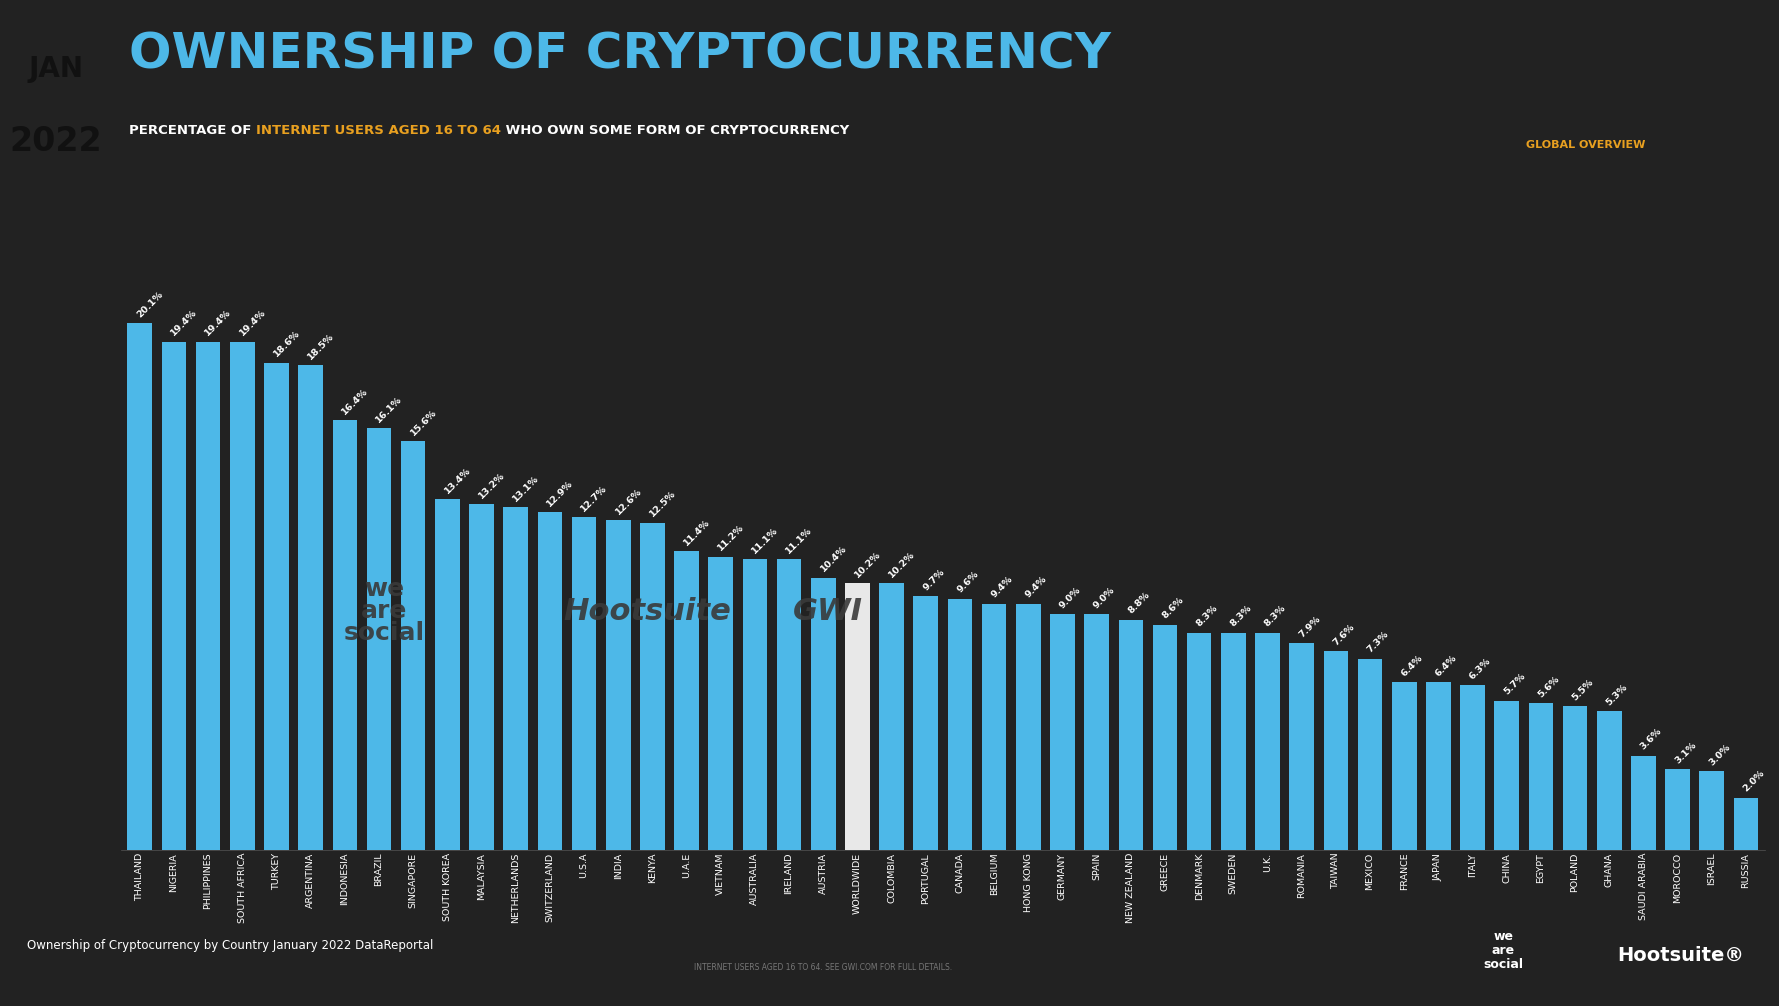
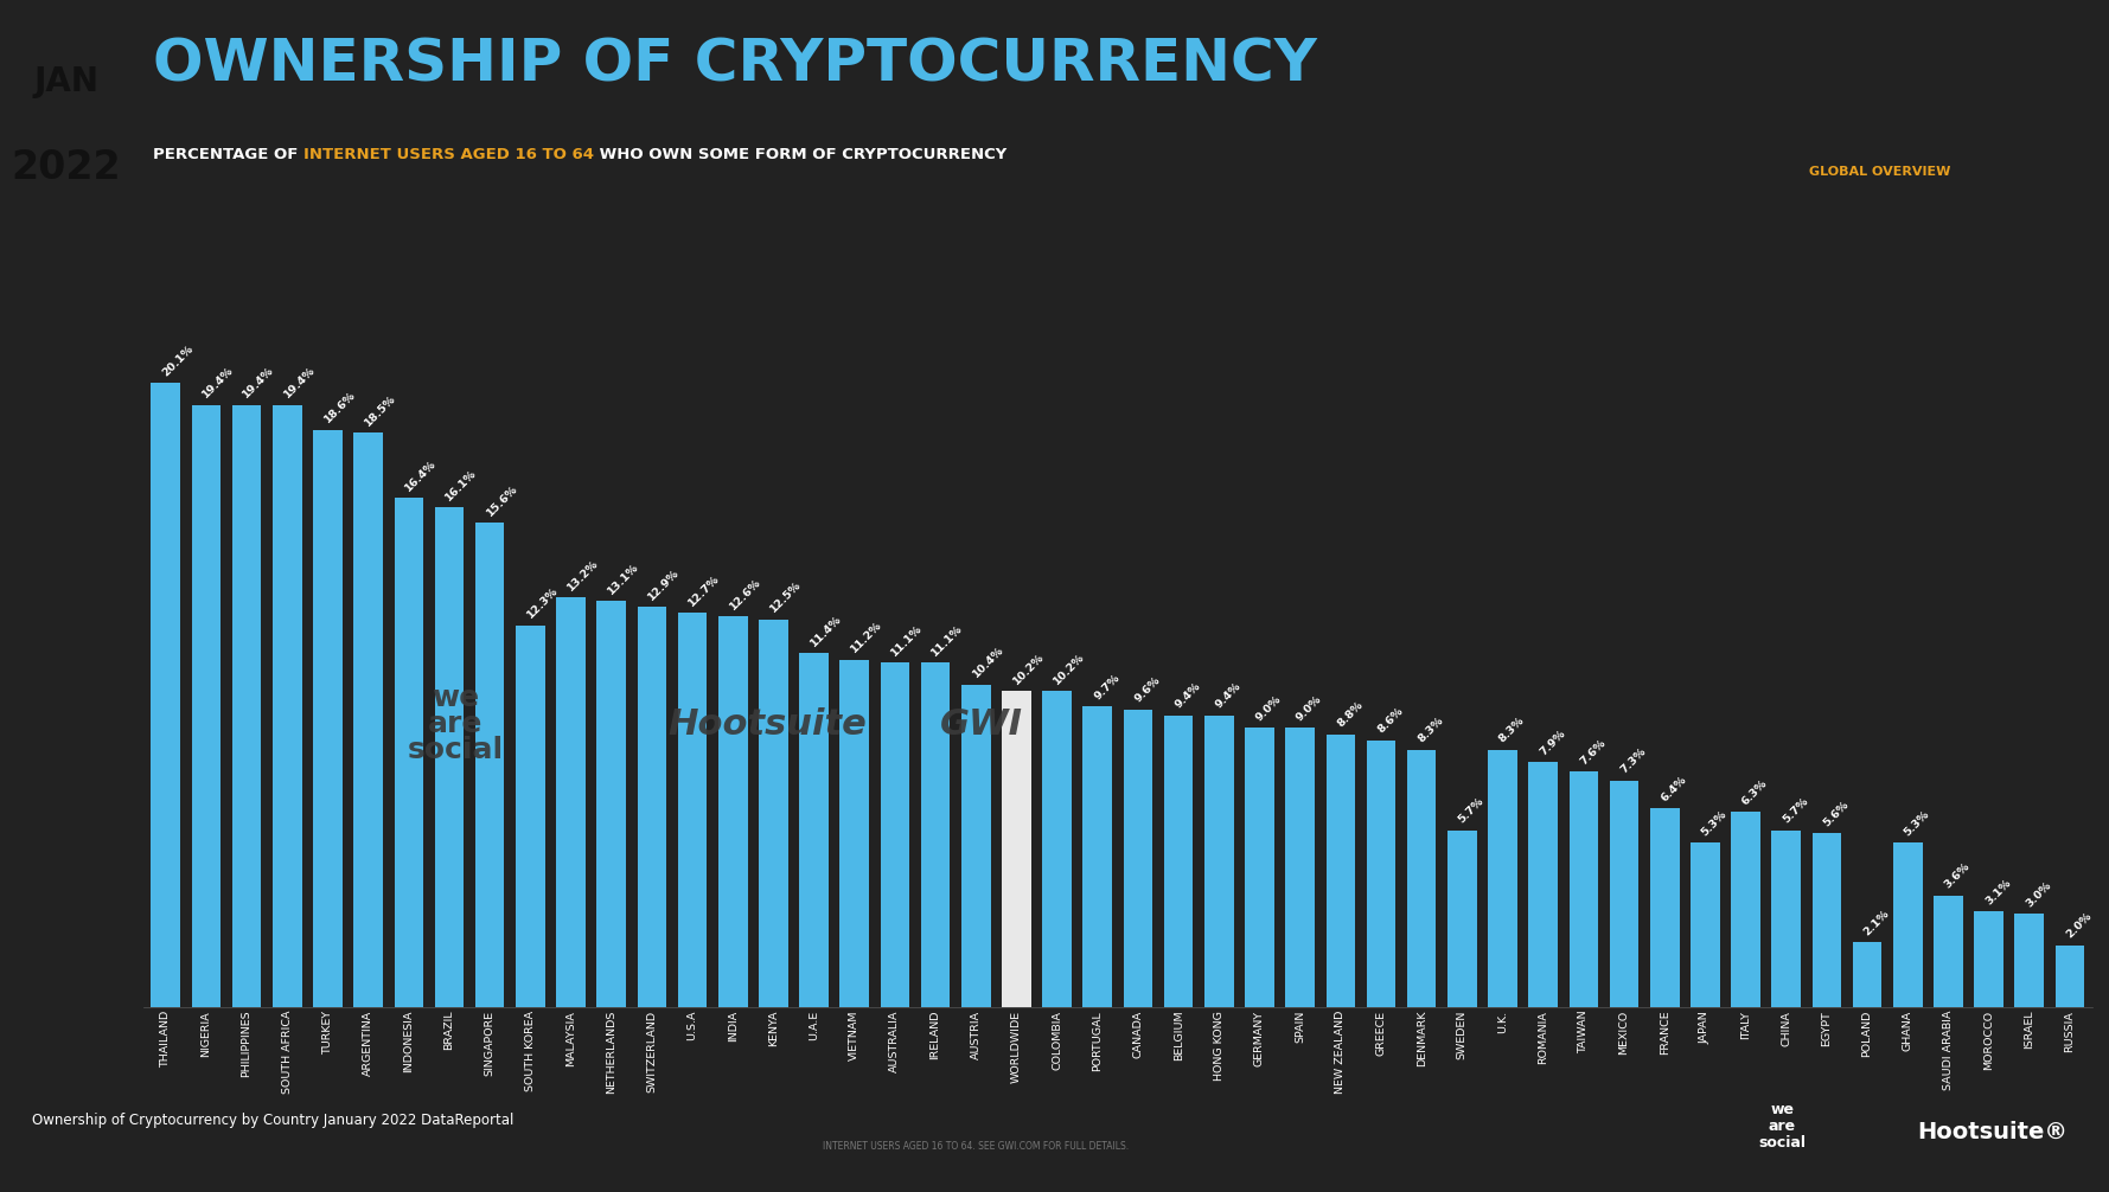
SOUTH KOREA: 13.4% -> 12.3%
SWEDEN: 8.3% -> 5.7%
JAPAN: 6.4% -> 5.3%
POLAND: 5.5% -> 2.1%
